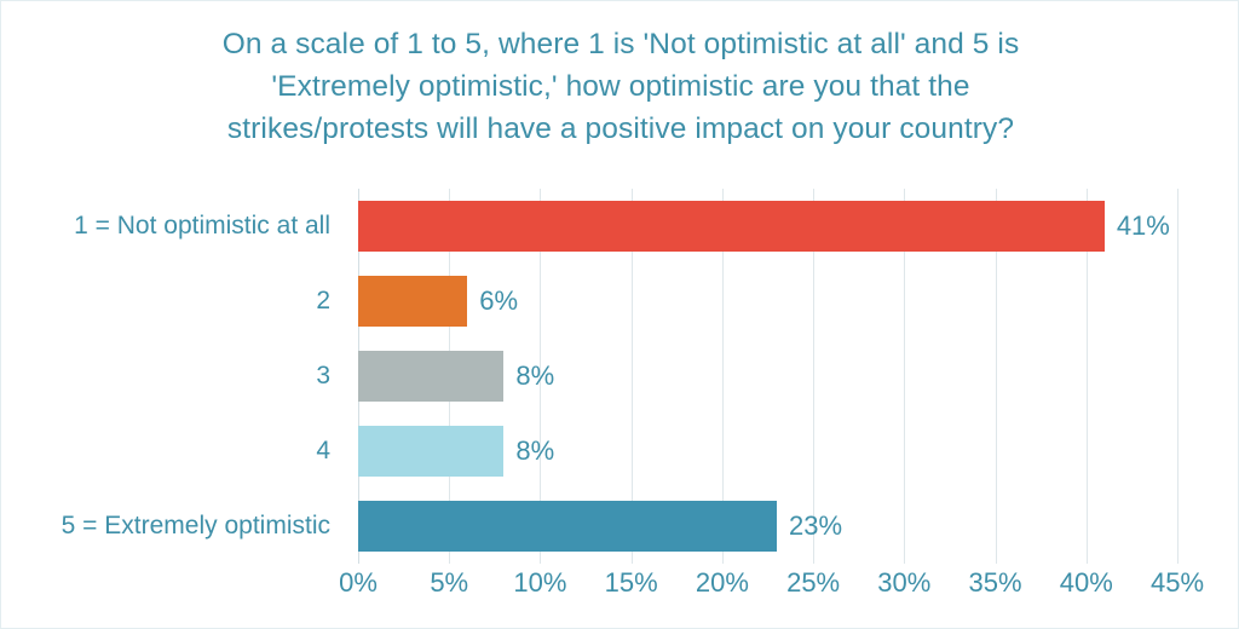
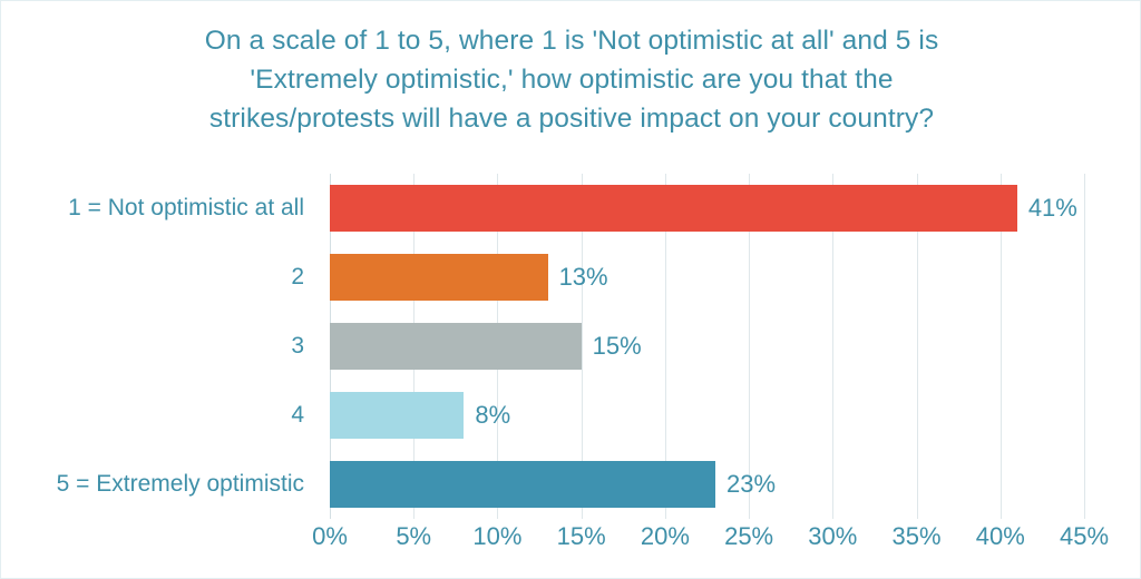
2: 6% -> 13%
3: 8% -> 15%
